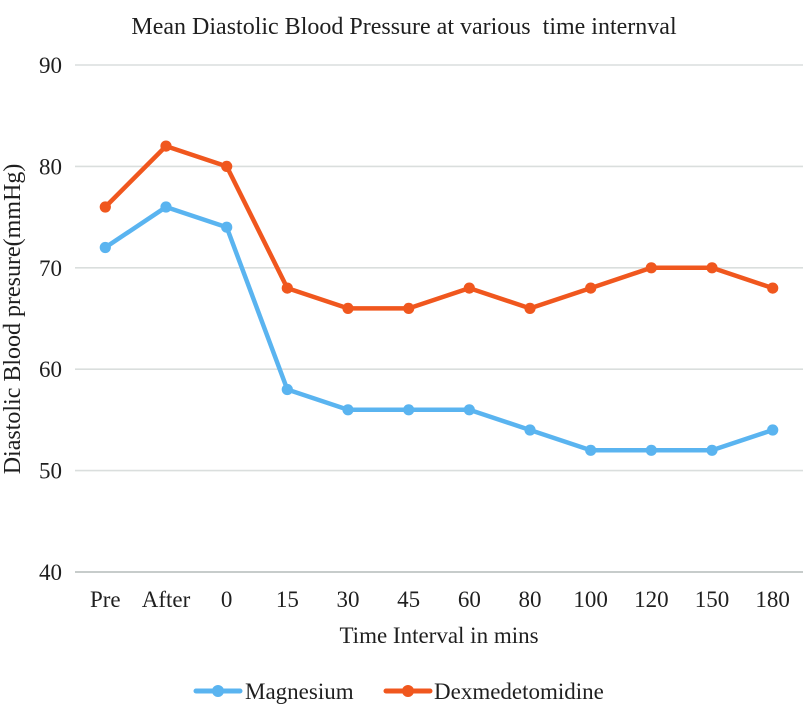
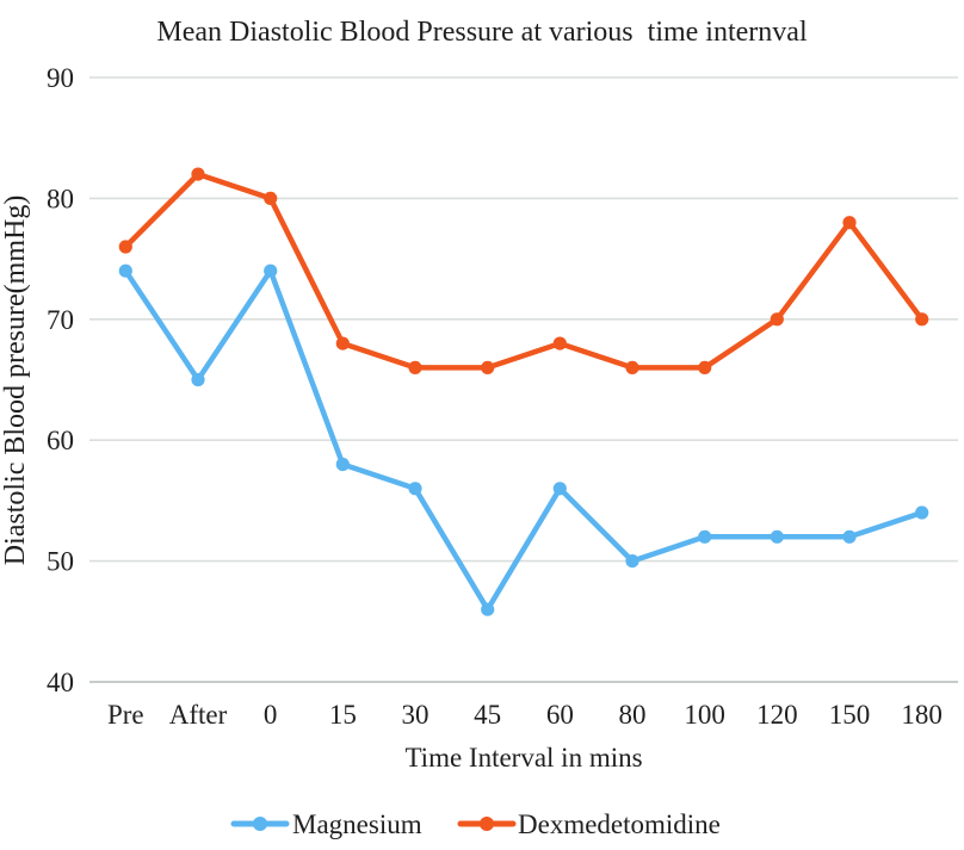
Magnesium/Pre: 72 -> 74
Magnesium/After: 76 -> 65
Magnesium/45: 56 -> 46
Magnesium/80: 54 -> 50
Dexmedetomidine/100: 68 -> 66
Dexmedetomidine/150: 70 -> 78
Dexmedetomidine/180: 68 -> 70
